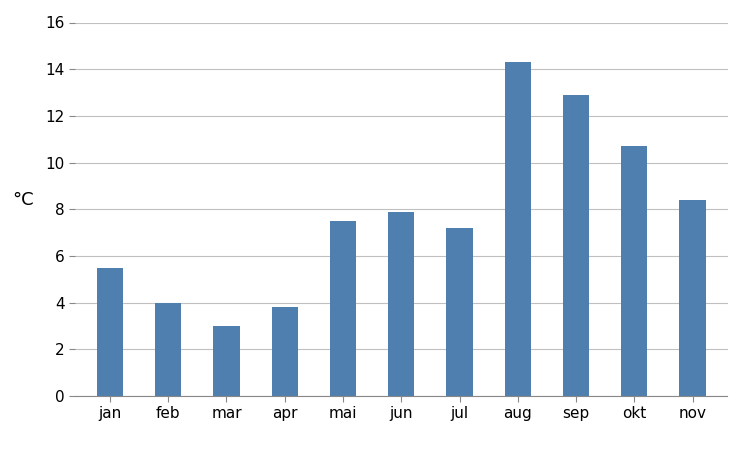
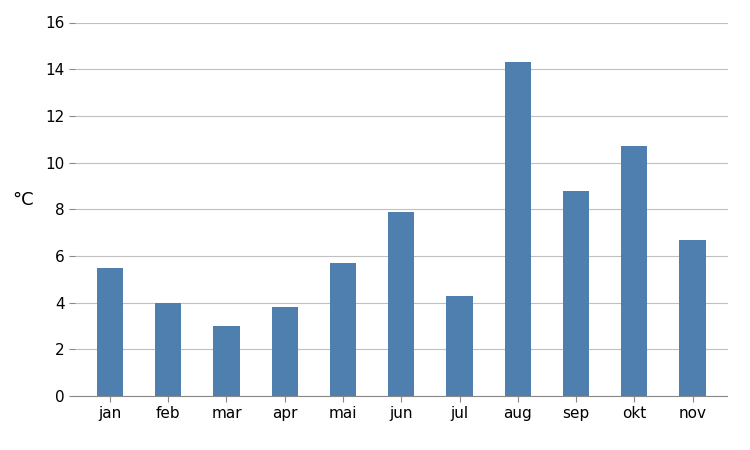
mai: 7.5 -> 5.7
jul: 7.2 -> 4.3
sep: 12.9 -> 8.8
nov: 8.4 -> 6.7
